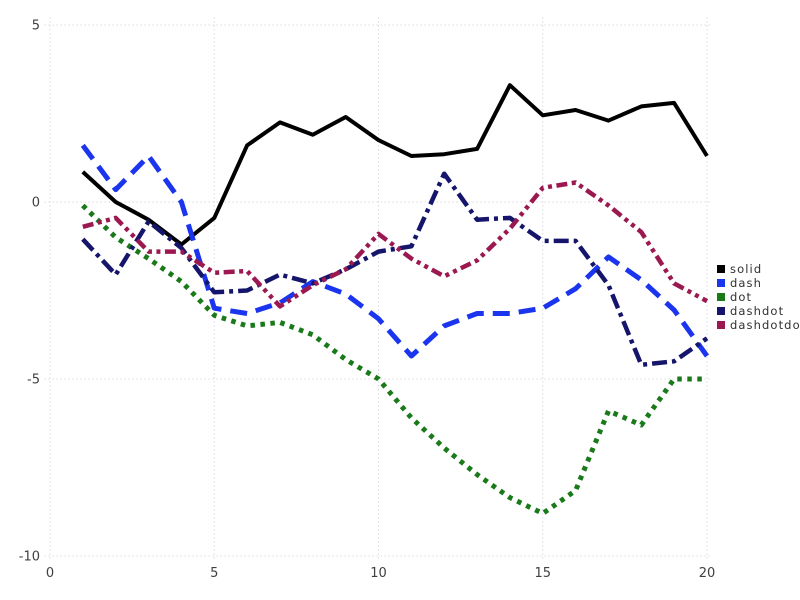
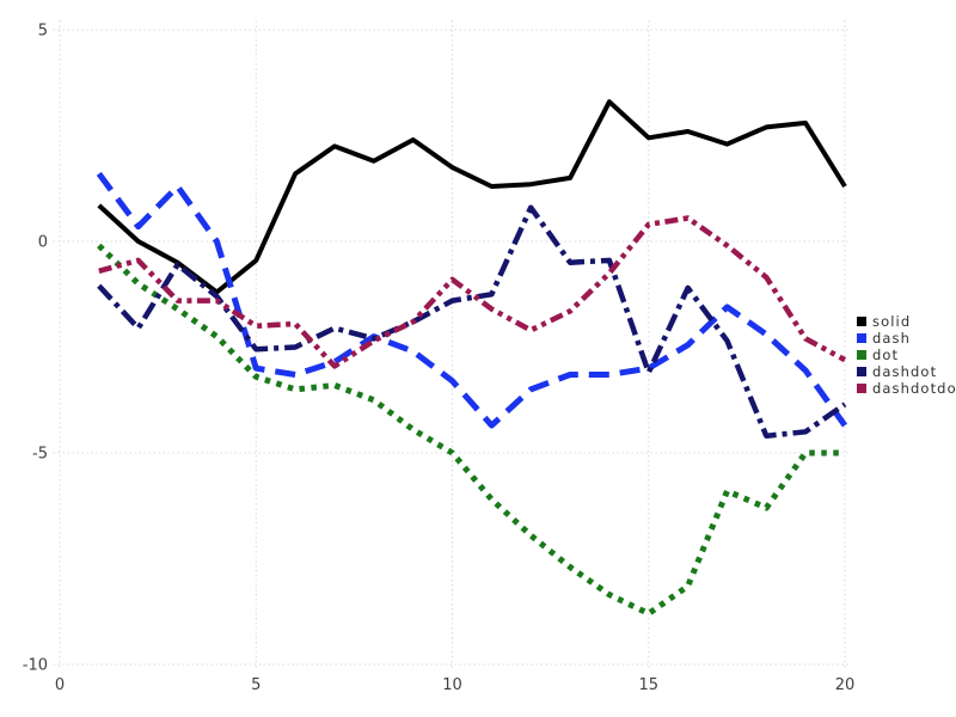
dashdot/15: -1.1 -> -3.1
